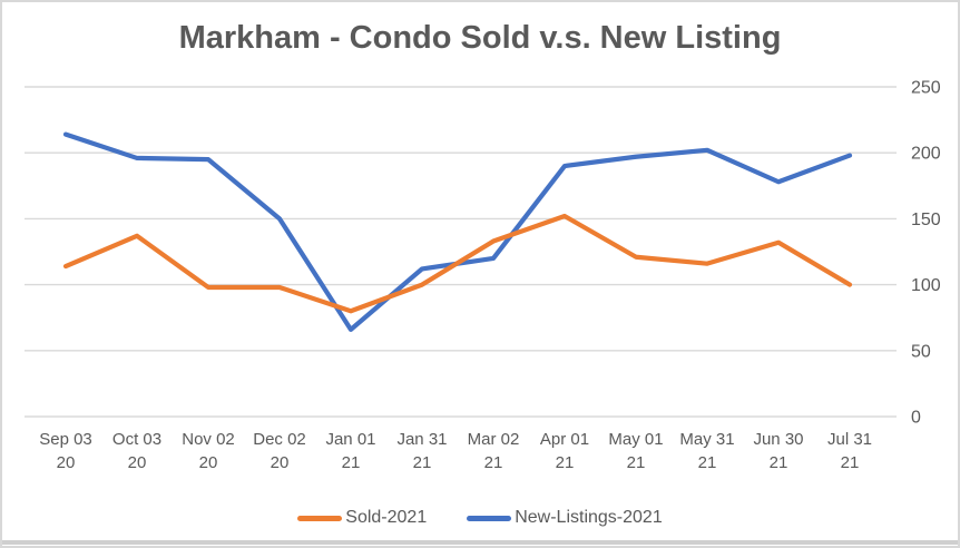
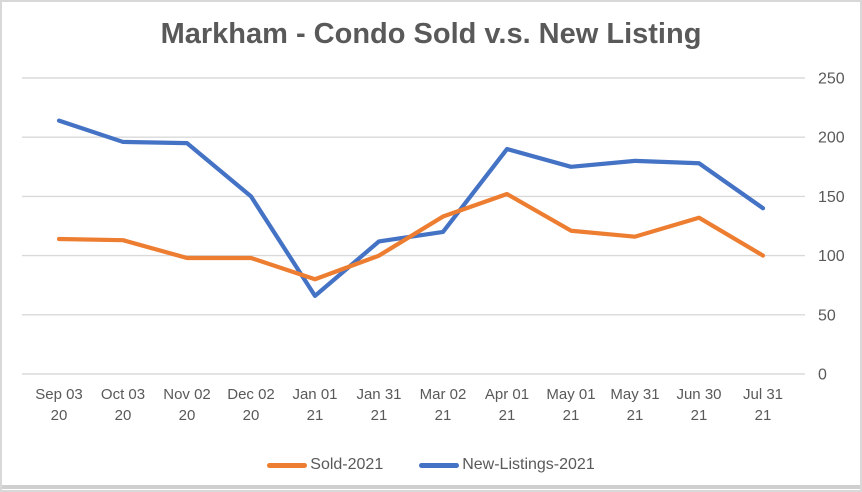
Sold-2021/Oct 03 20: 137 -> 113
New-Listings-2021/May 01 21: 197 -> 175
New-Listings-2021/May 31 21: 202 -> 180
New-Listings-2021/Jul 31 21: 198 -> 140
